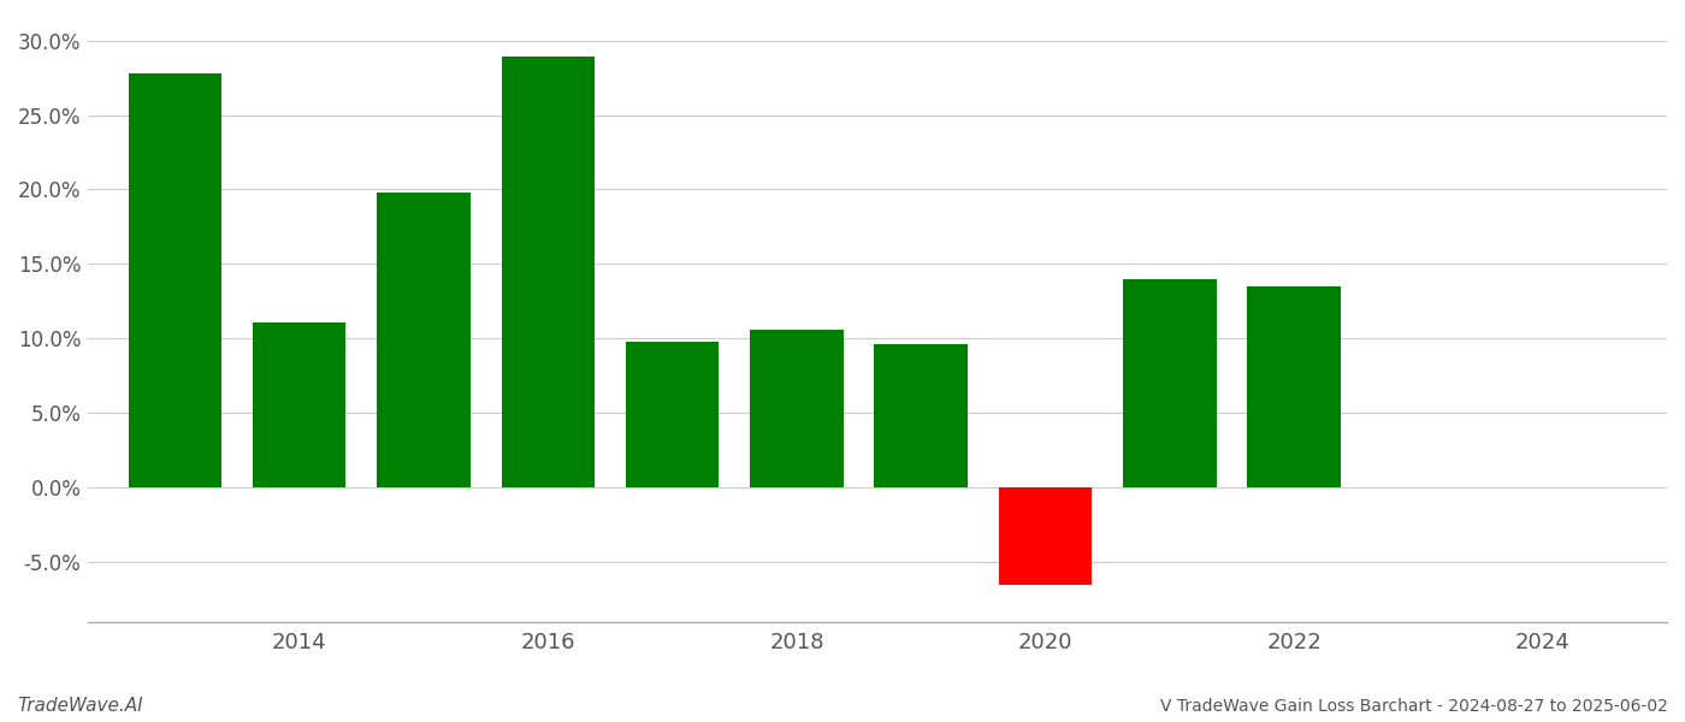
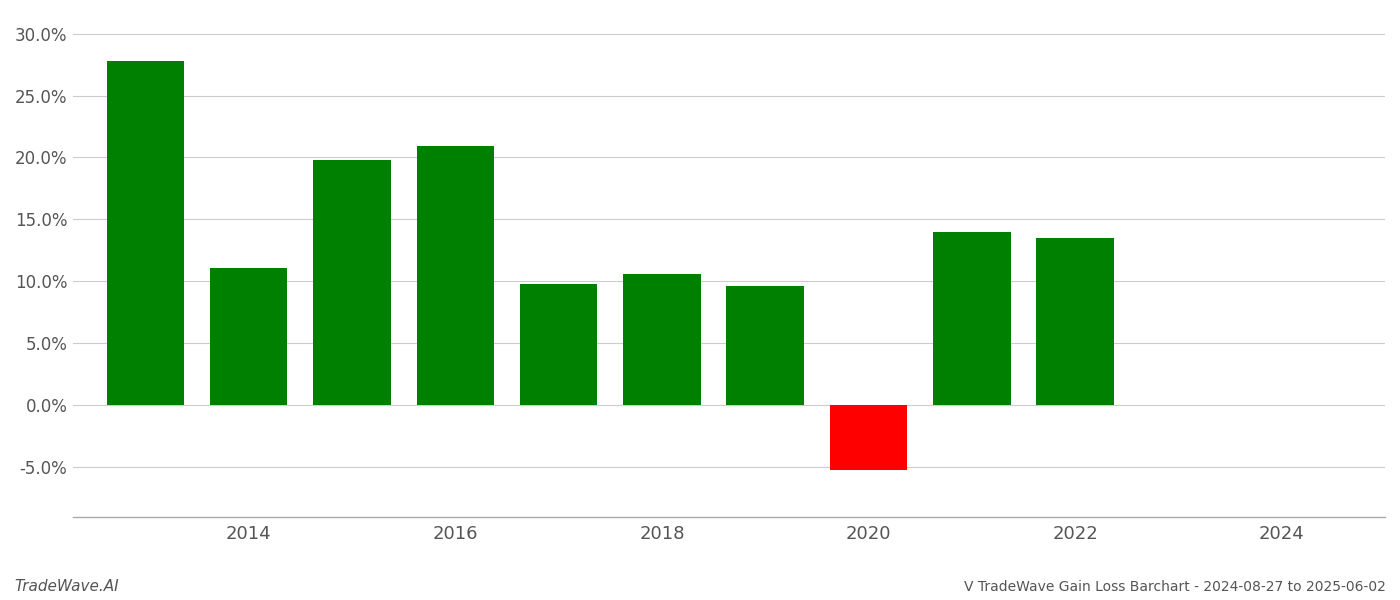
2016: 28.9% -> 20.9%
2020: -6.5% -> -5.2%
